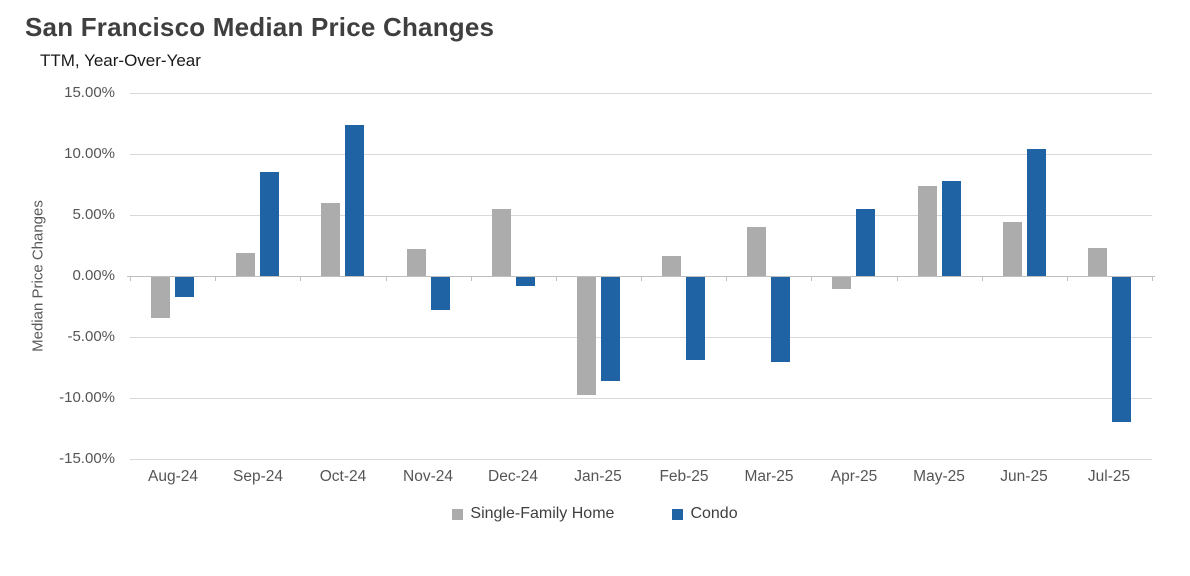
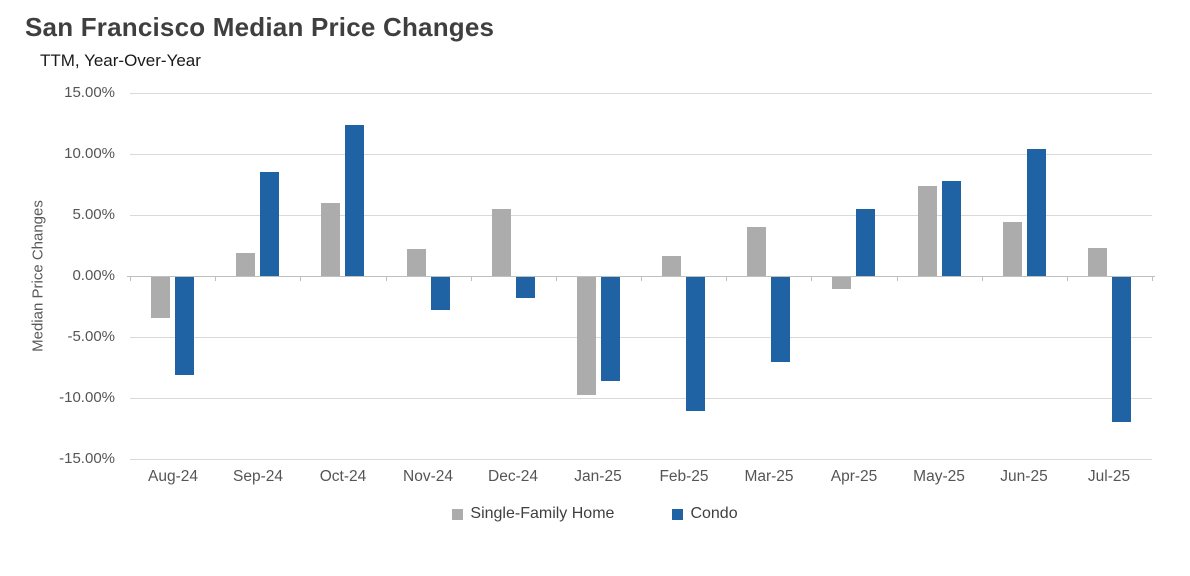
Condo/Aug-24: -1.6% -> -8.0%
Condo/Dec-24: -0.7% -> -1.7%
Condo/Feb-25: -6.8% -> -11.0%
